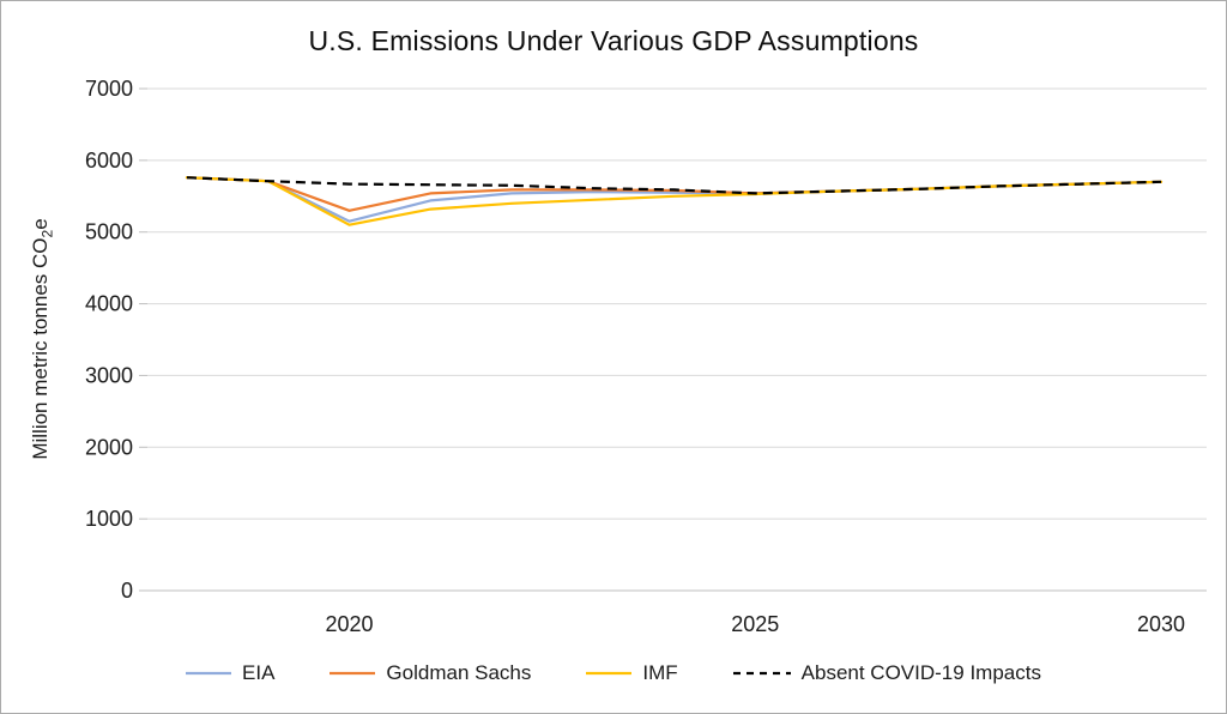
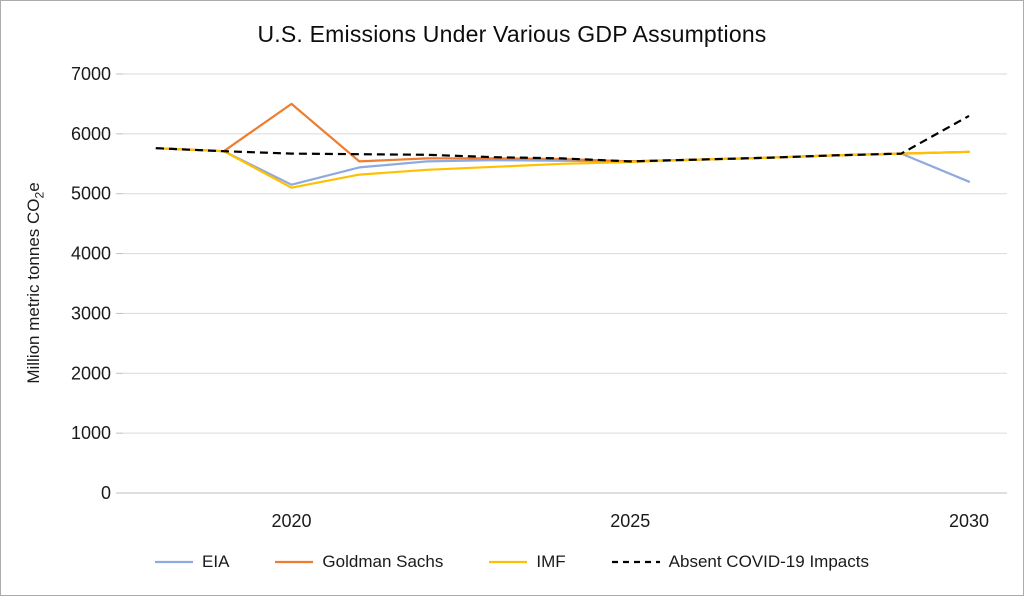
Goldman Sachs/2020: 5300 -> 6500
EIA/2030: 5700 -> 5200
Absent COVID-19 Impacts/2030: 5700 -> 6300
